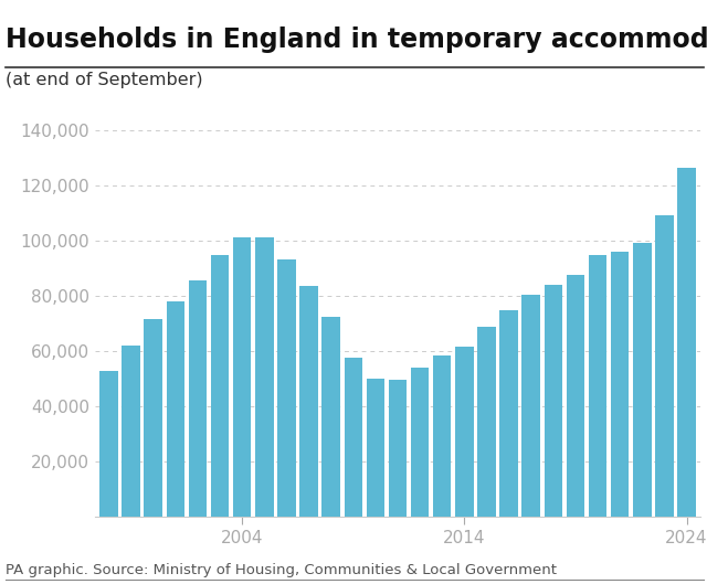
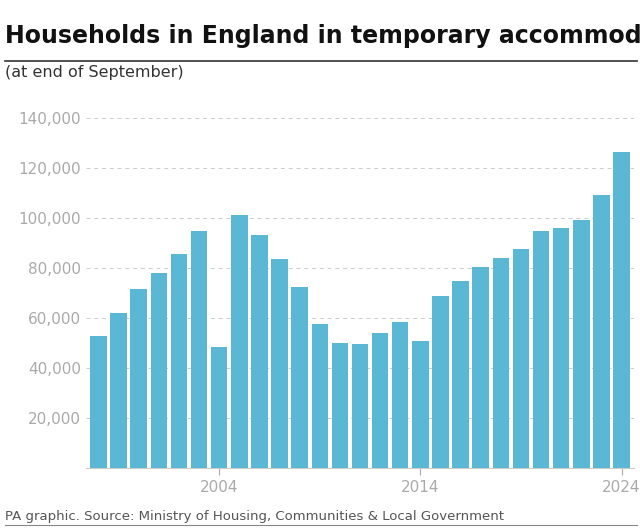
2004: 101,500 -> 48,500
2014: 61,500 -> 51,000
